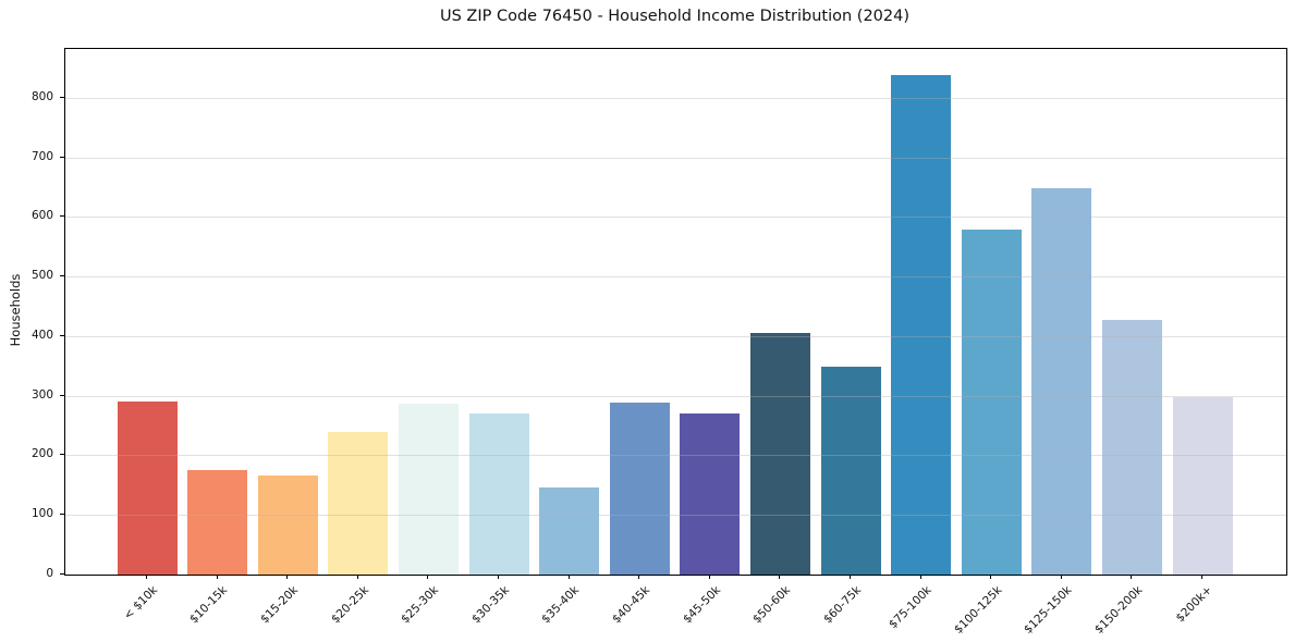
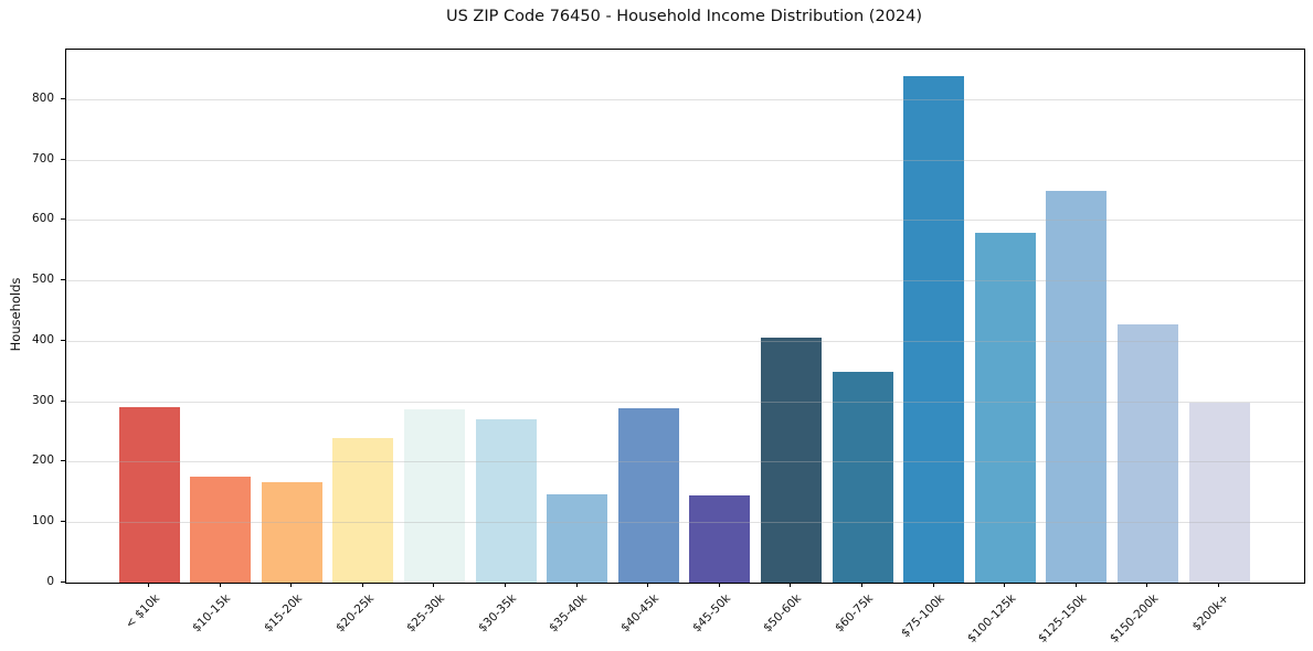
$45-50k: 270 -> 140
